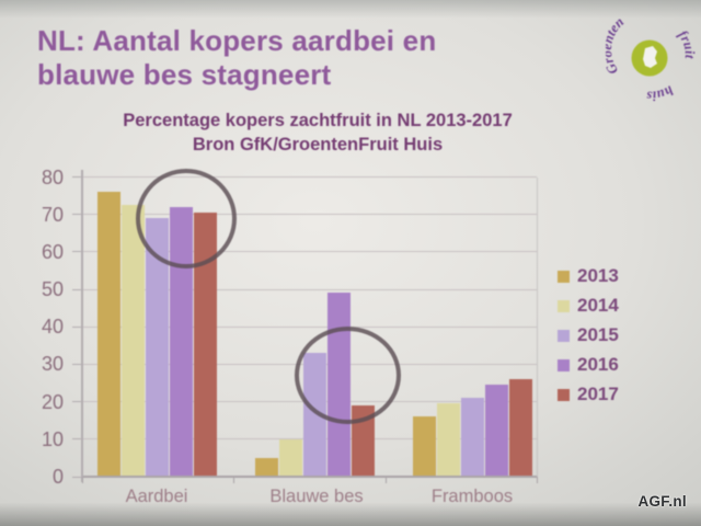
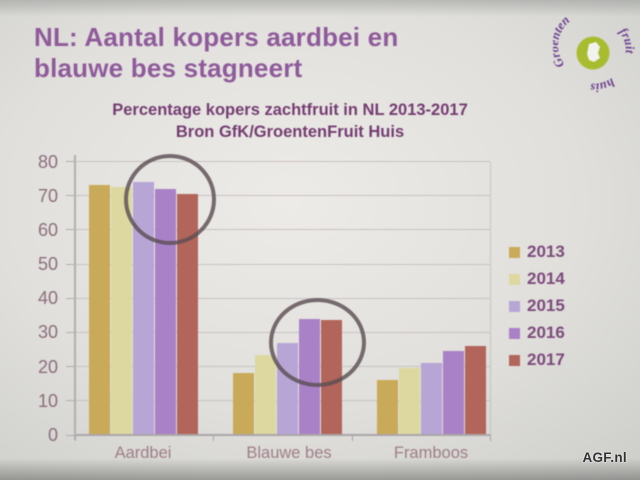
2013/Aardbei: 76 -> 73
2015/Aardbei: 69 -> 74
2013/Blauwe bes: 5 -> 18
2014/Blauwe bes: 10 -> 24
2015/Blauwe bes: 33 -> 27
2016/Blauwe bes: 49 -> 34
2017/Blauwe bes: 19 -> 34
